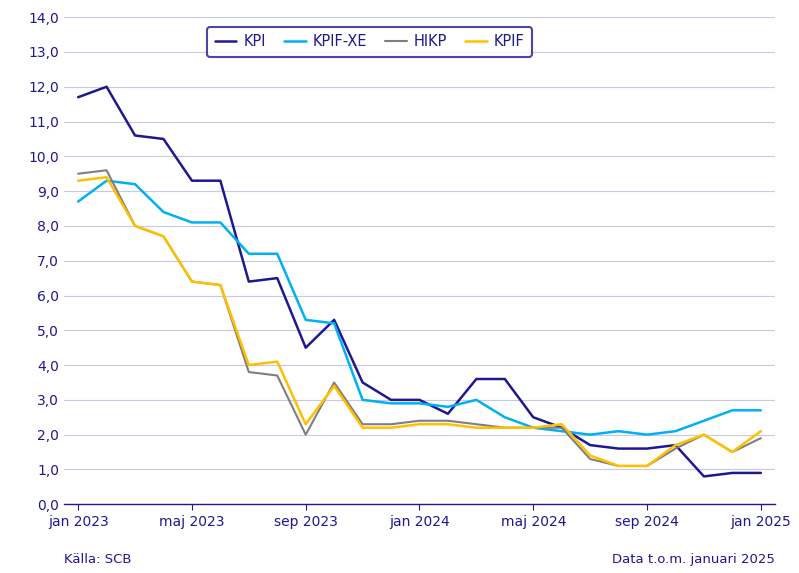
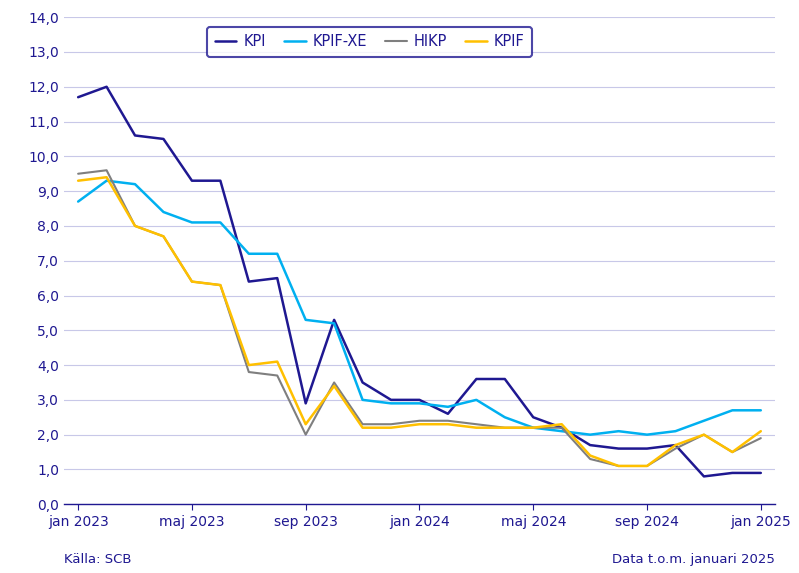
KPI/sep 2023: 4,5 -> 2,9
